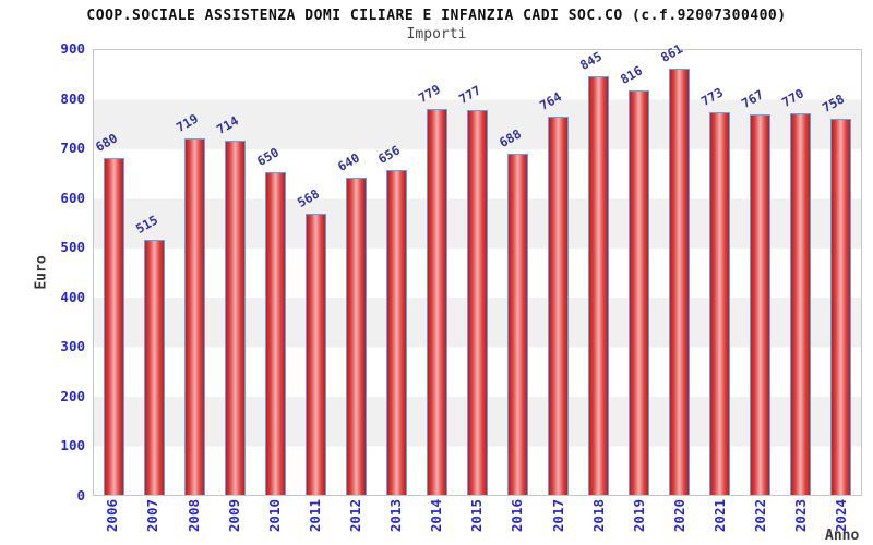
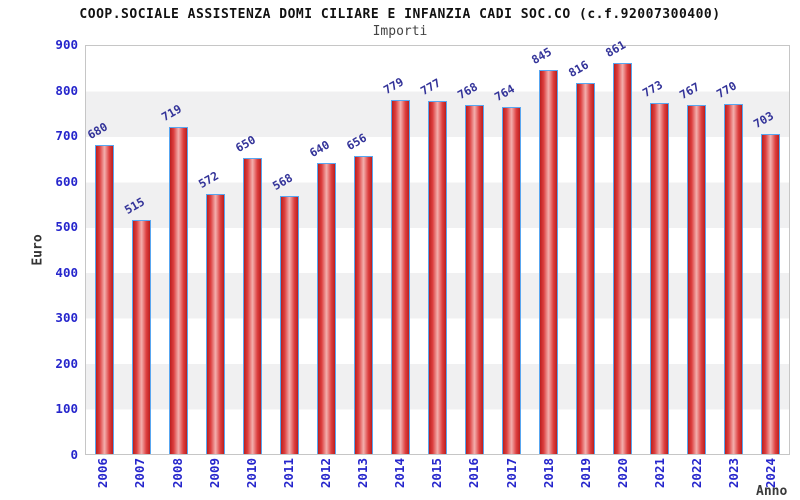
2009: 714 -> 572
2016: 688 -> 768
2024: 758 -> 703
